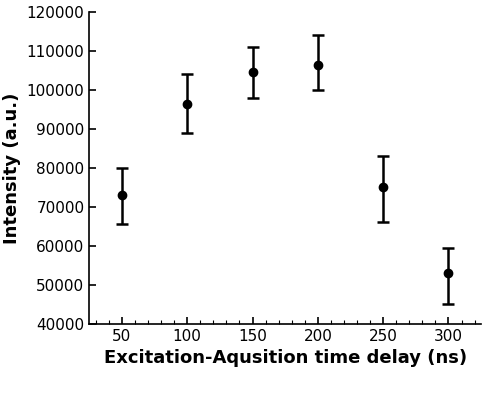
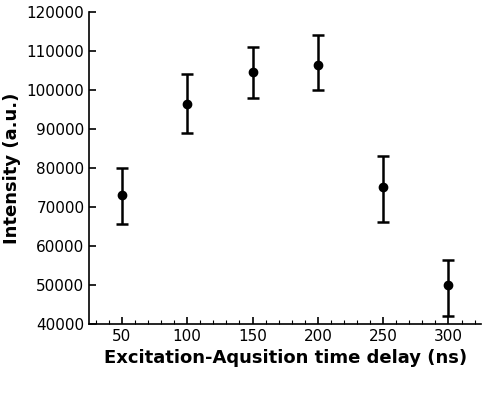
300: 53000 -> 50000
